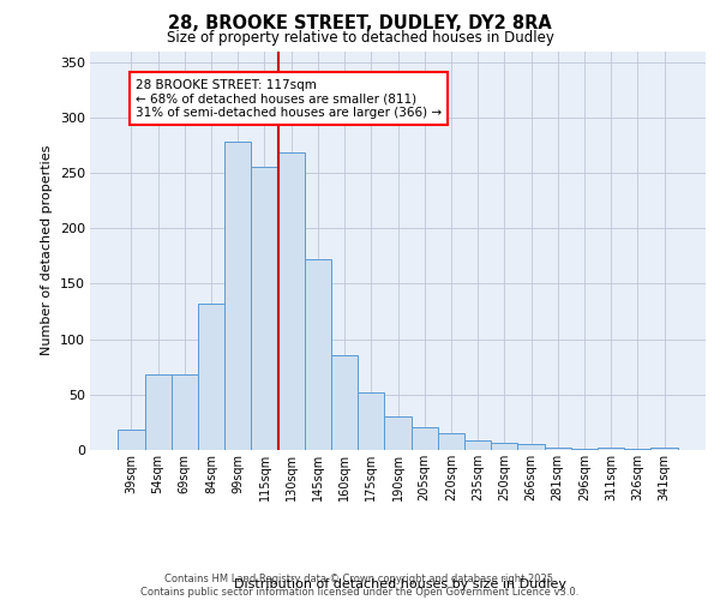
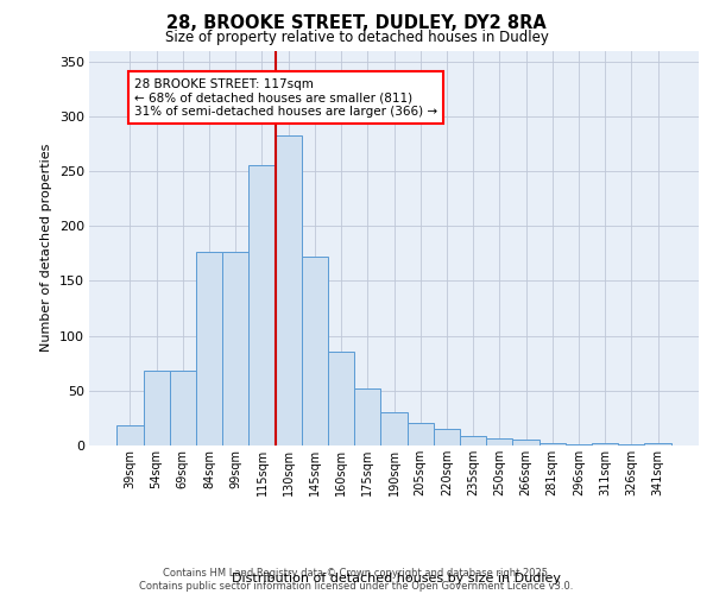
84sqm: 132 -> 176
99sqm: 278 -> 176
130sqm: 268 -> 283
